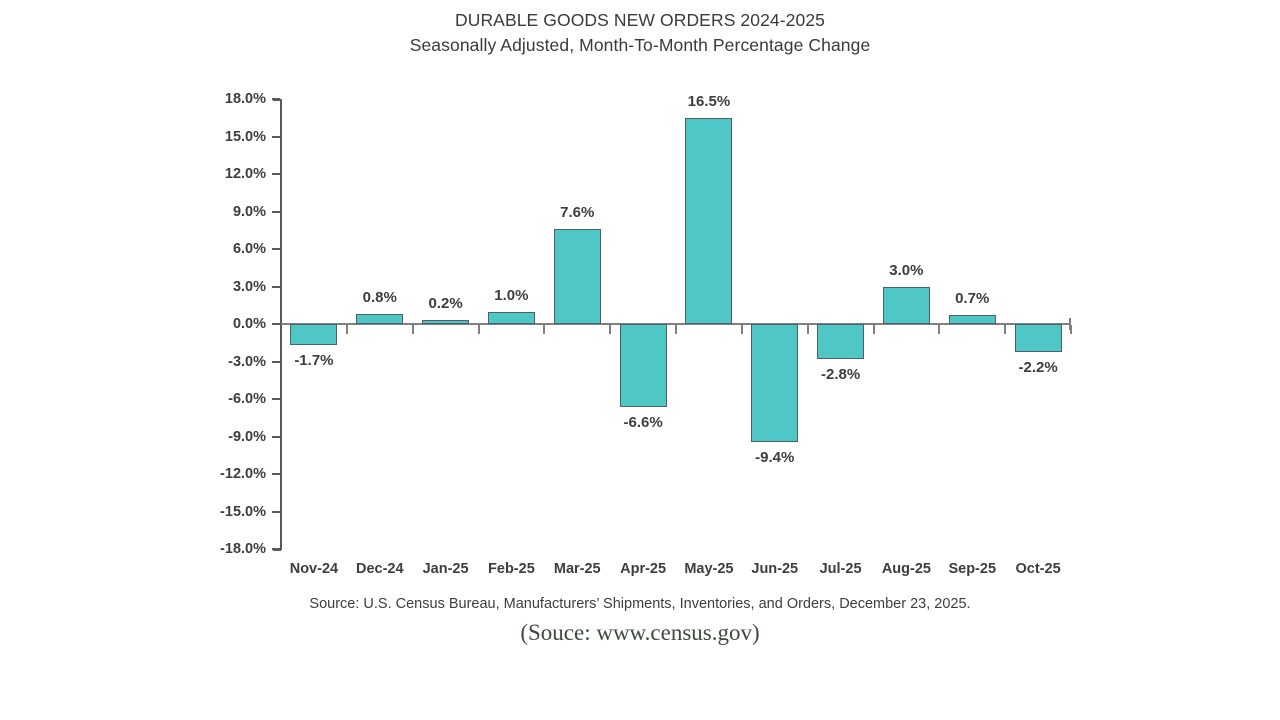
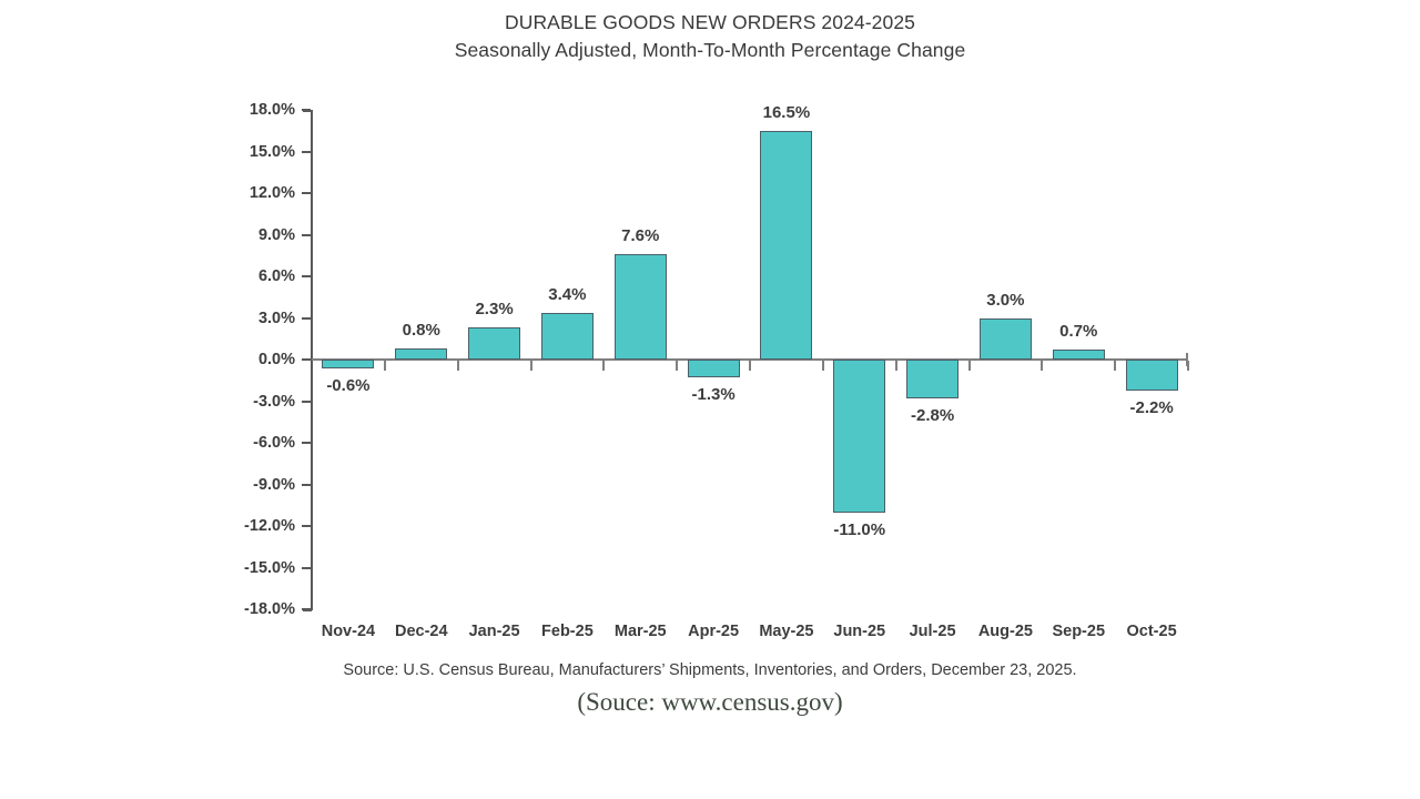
Nov-24: -1.7% -> -0.6%
Jan-25: 0.2% -> 2.3%
Feb-25: 1.0% -> 3.4%
Apr-25: -6.6% -> -1.3%
Jun-25: -9.4% -> -11.0%
